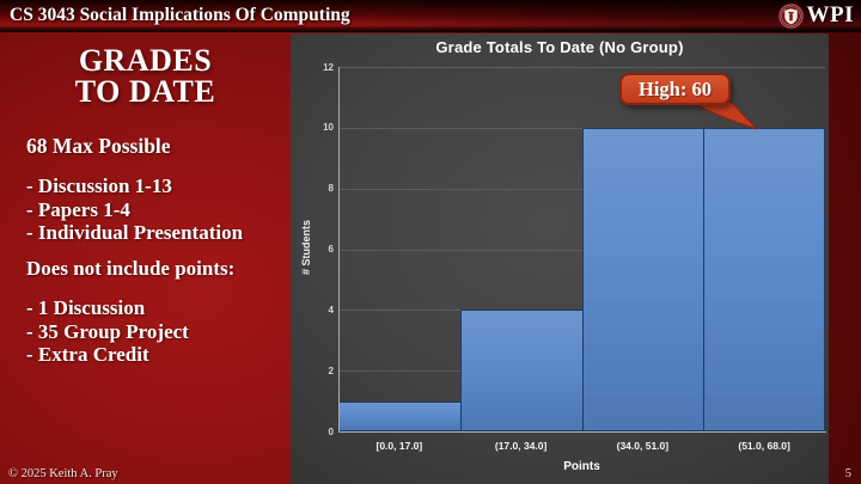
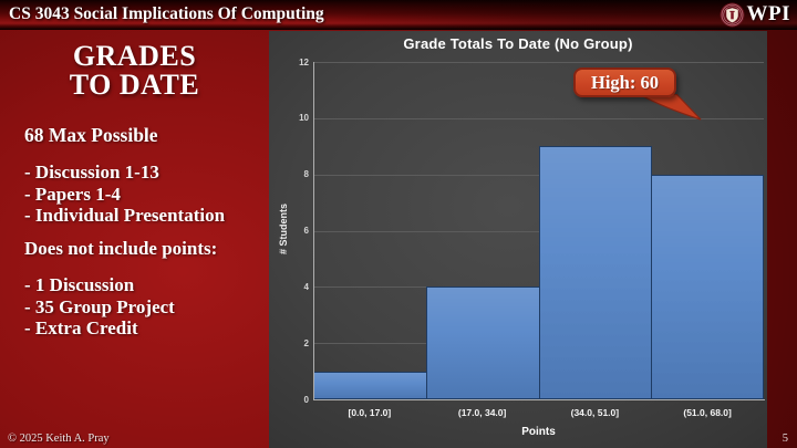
(34.0, 51.0]: 10 -> 9
(51.0, 68.0]: 10 -> 8
